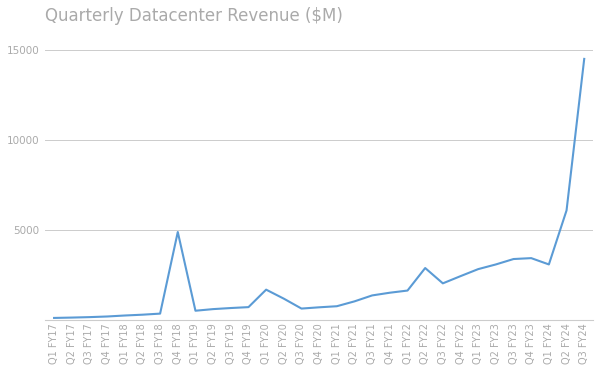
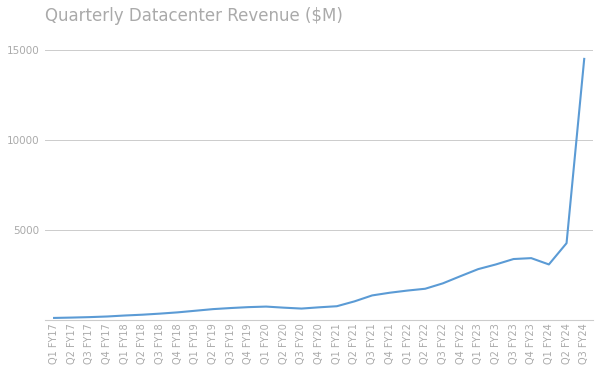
Q4 FY18: 4900 -> 400
Q1 FY20: 1700 -> 800
Q2 FY20: 1200 -> 700
Q2 FY22: 2900 -> 1800
Q2 FY24: 6100 -> 4300
